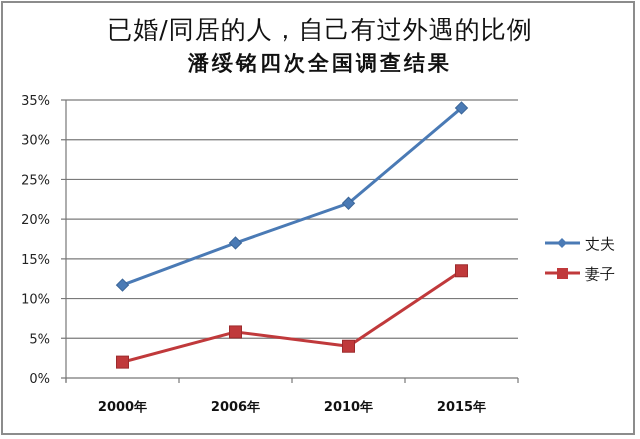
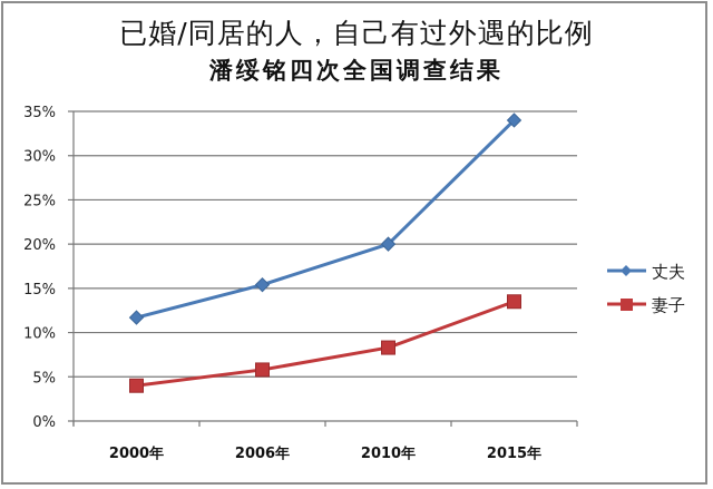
妻子/2000年: 2% -> 4%
丈夫/2006年: 17% -> 15%
丈夫/2010年: 22% -> 20%
妻子/2010年: 4% -> 8%
